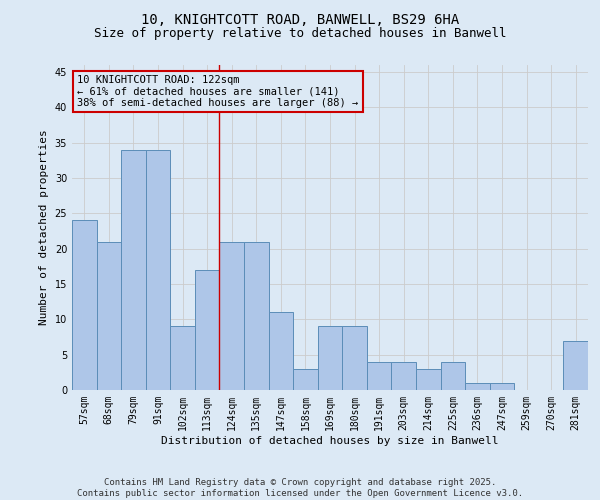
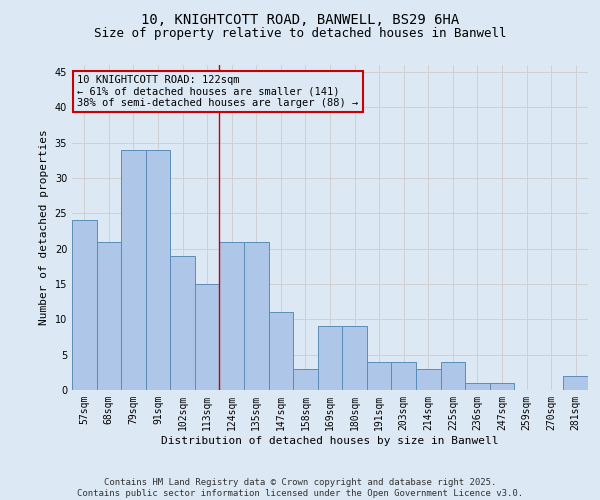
102sqm: 9 -> 19
113sqm: 17 -> 15
281sqm: 7 -> 2
